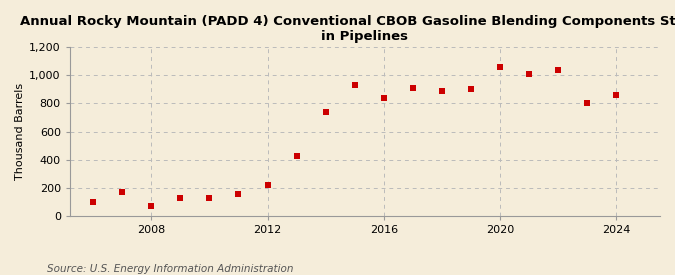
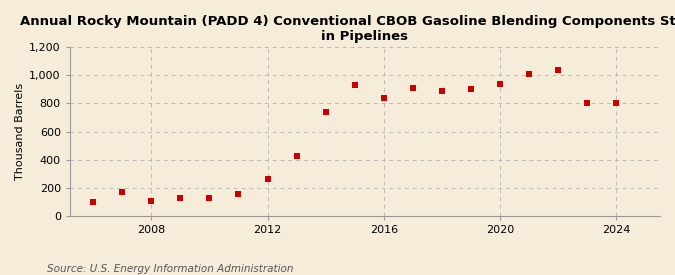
2008: 70 -> 110
2012: 220 -> 260
2020: 1,060 -> 940
2024: 860 -> 800
